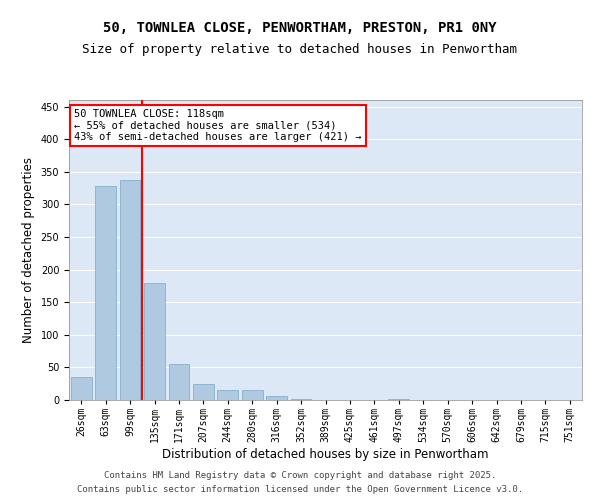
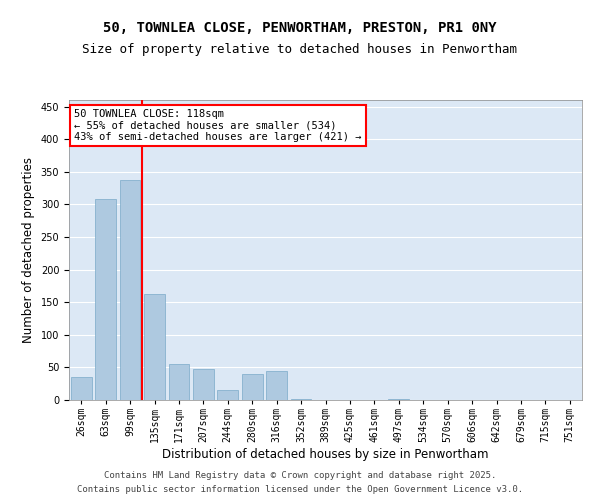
63sqm: 328 -> 308
135sqm: 180 -> 162
207sqm: 25 -> 48
280sqm: 15 -> 40
316sqm: 6 -> 44
